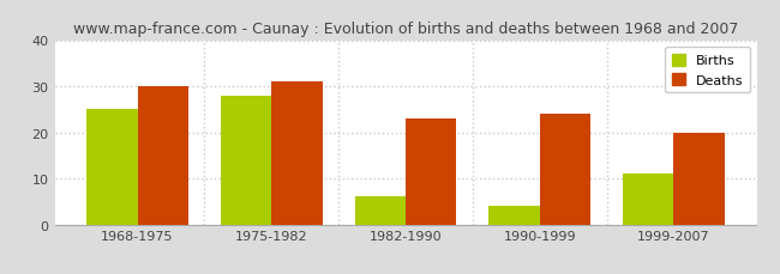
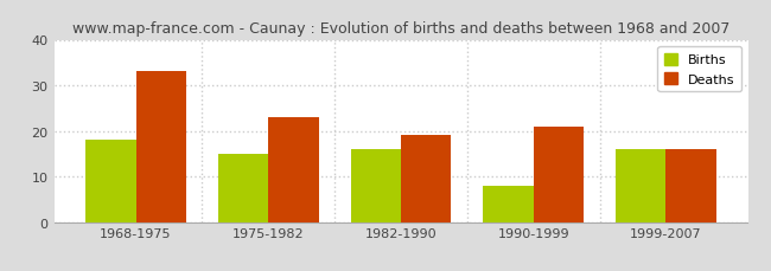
Births/1968-1975: 25 -> 18
Deaths/1968-1975: 30 -> 33
Births/1975-1982: 28 -> 15
Deaths/1975-1982: 31 -> 23
Births/1982-1990: 6 -> 16
Deaths/1982-1990: 23 -> 19
Births/1990-1999: 4 -> 8
Deaths/1990-1999: 24 -> 21
Births/1999-2007: 11 -> 16
Deaths/1999-2007: 20 -> 16
